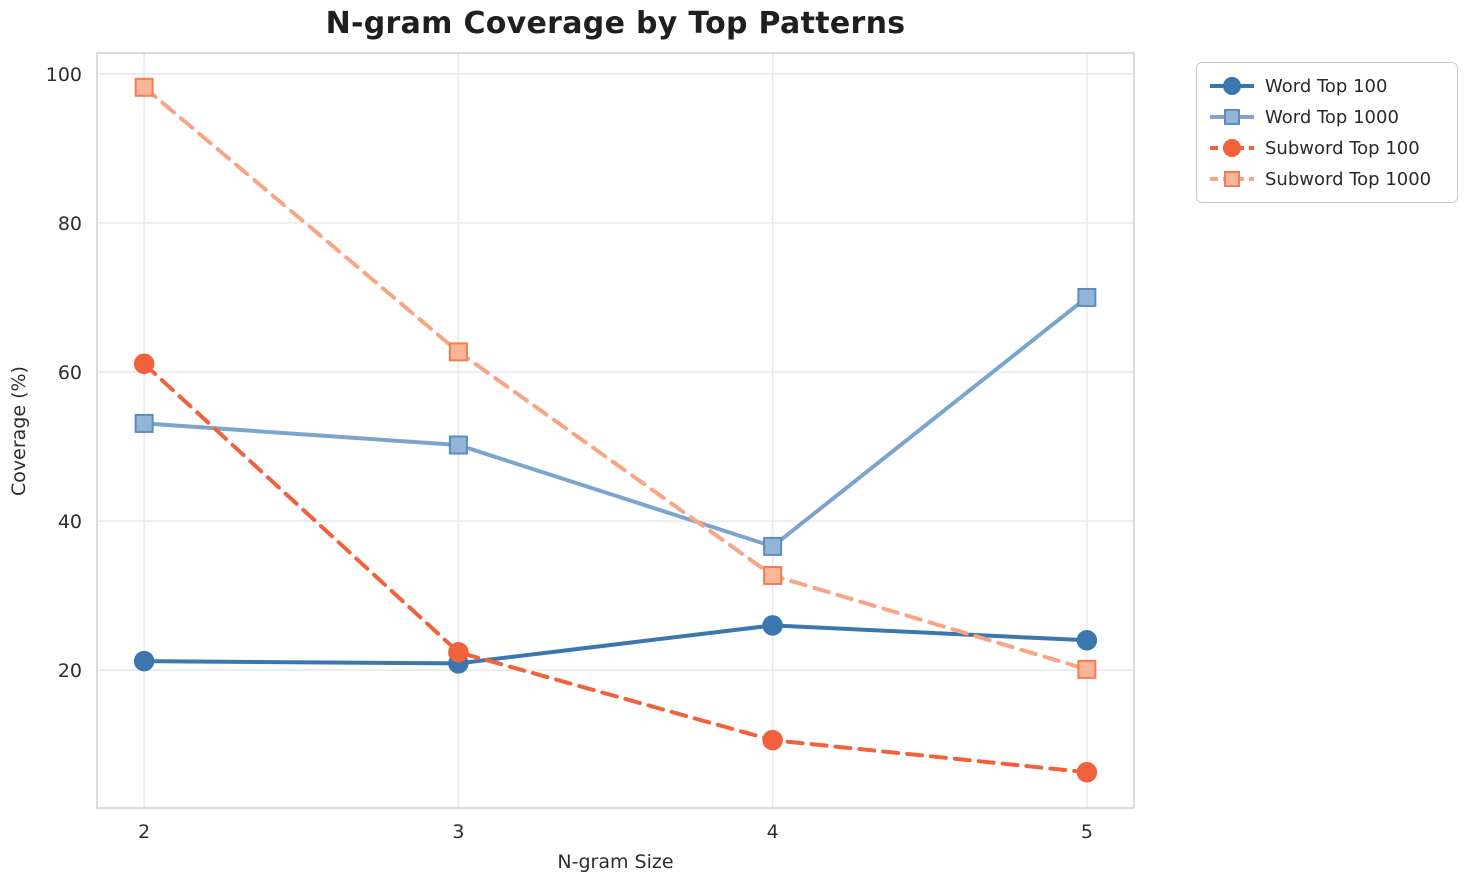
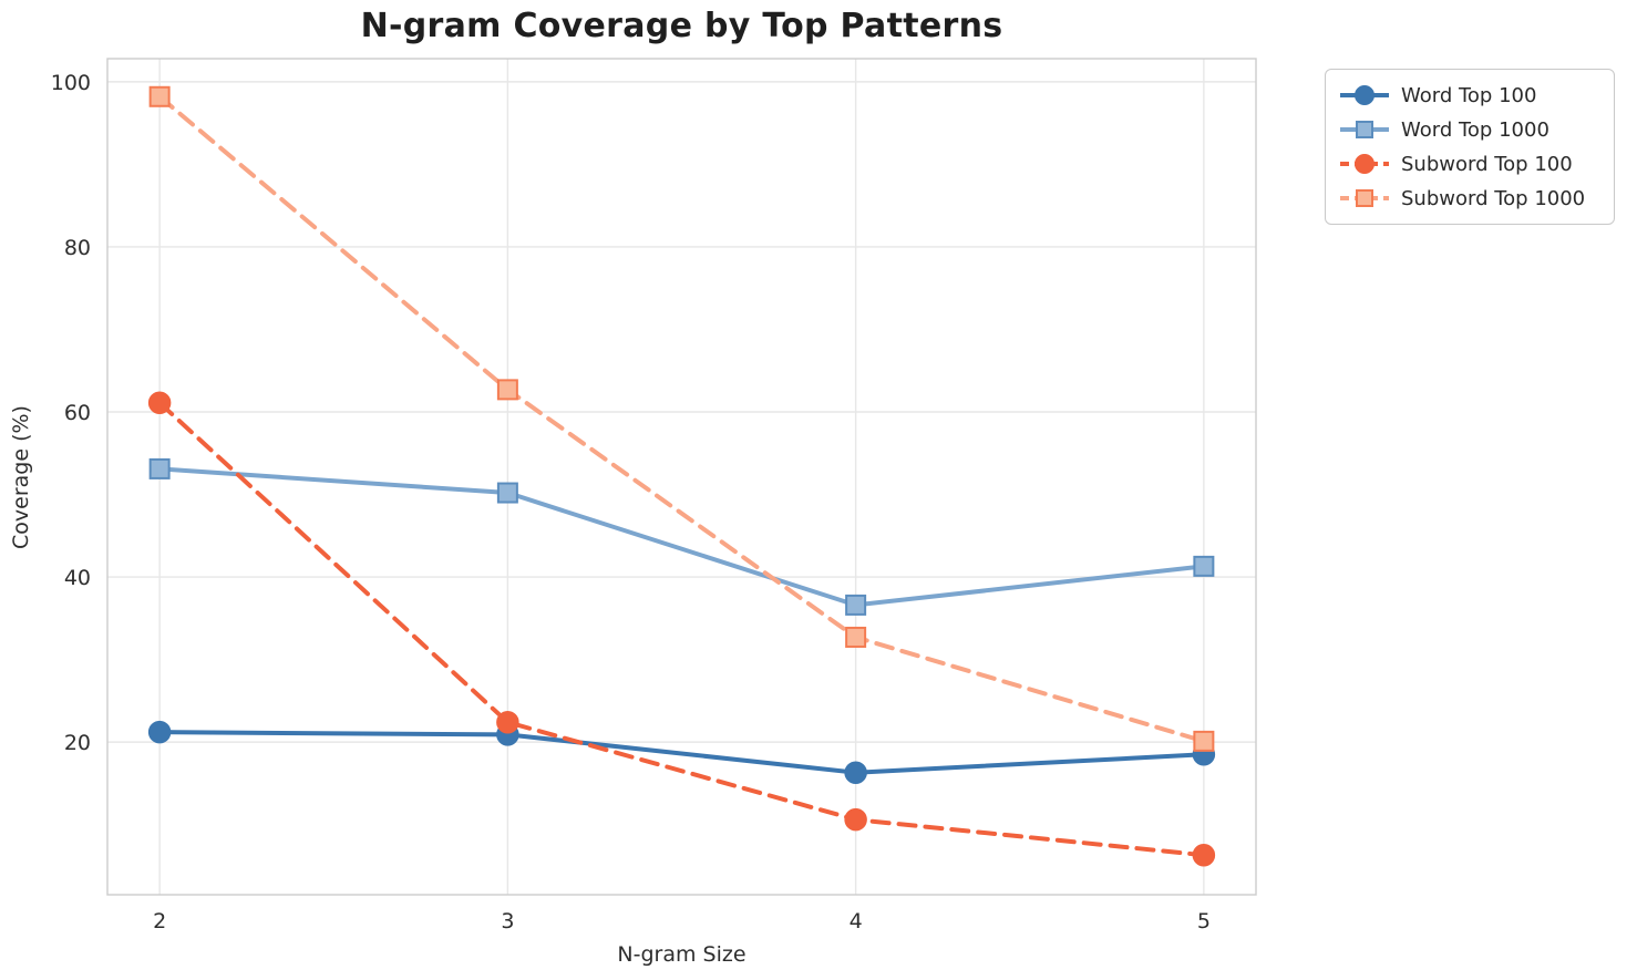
Word Top 100/4: 26 -> 16
Word Top 100/5: 24 -> 18
Word Top 1000/5: 70 -> 41
